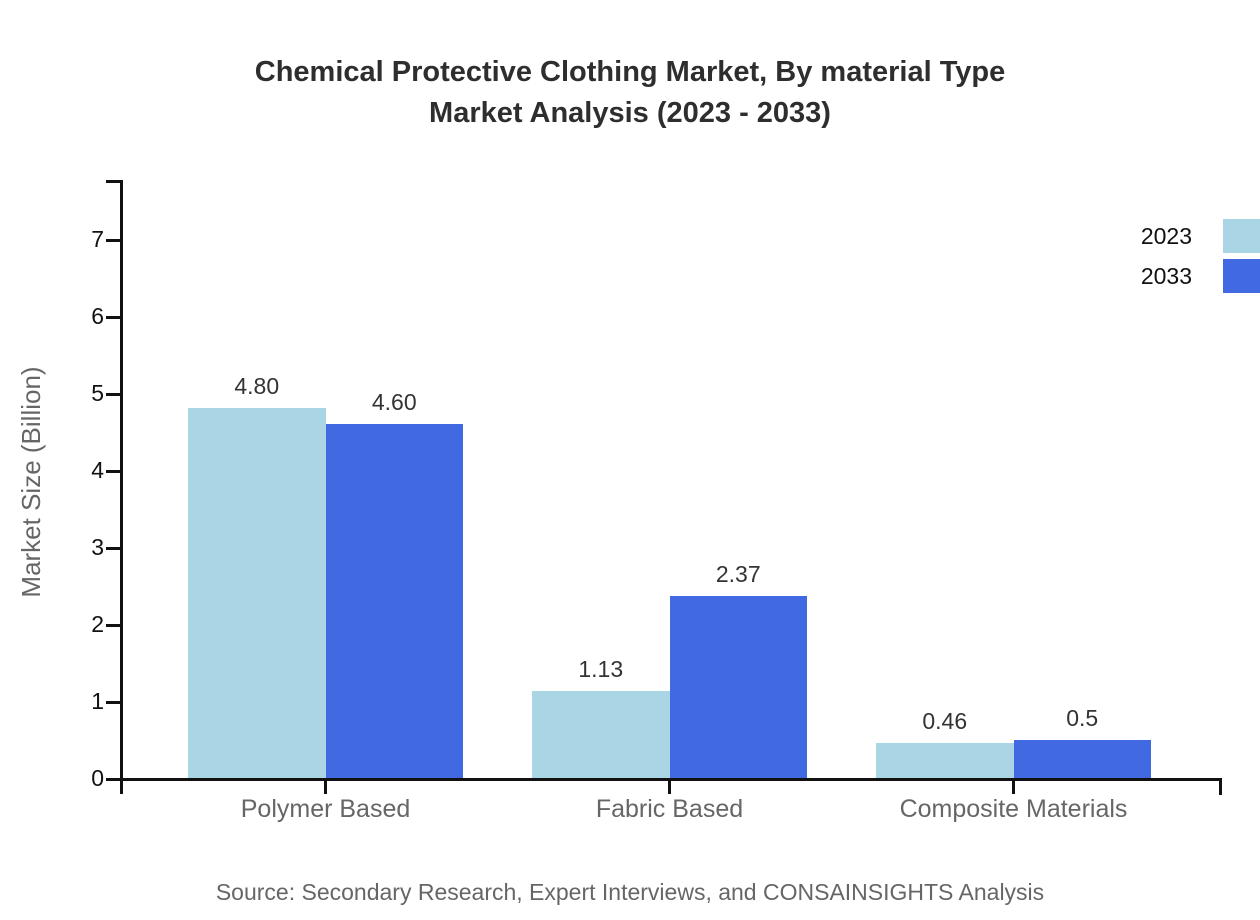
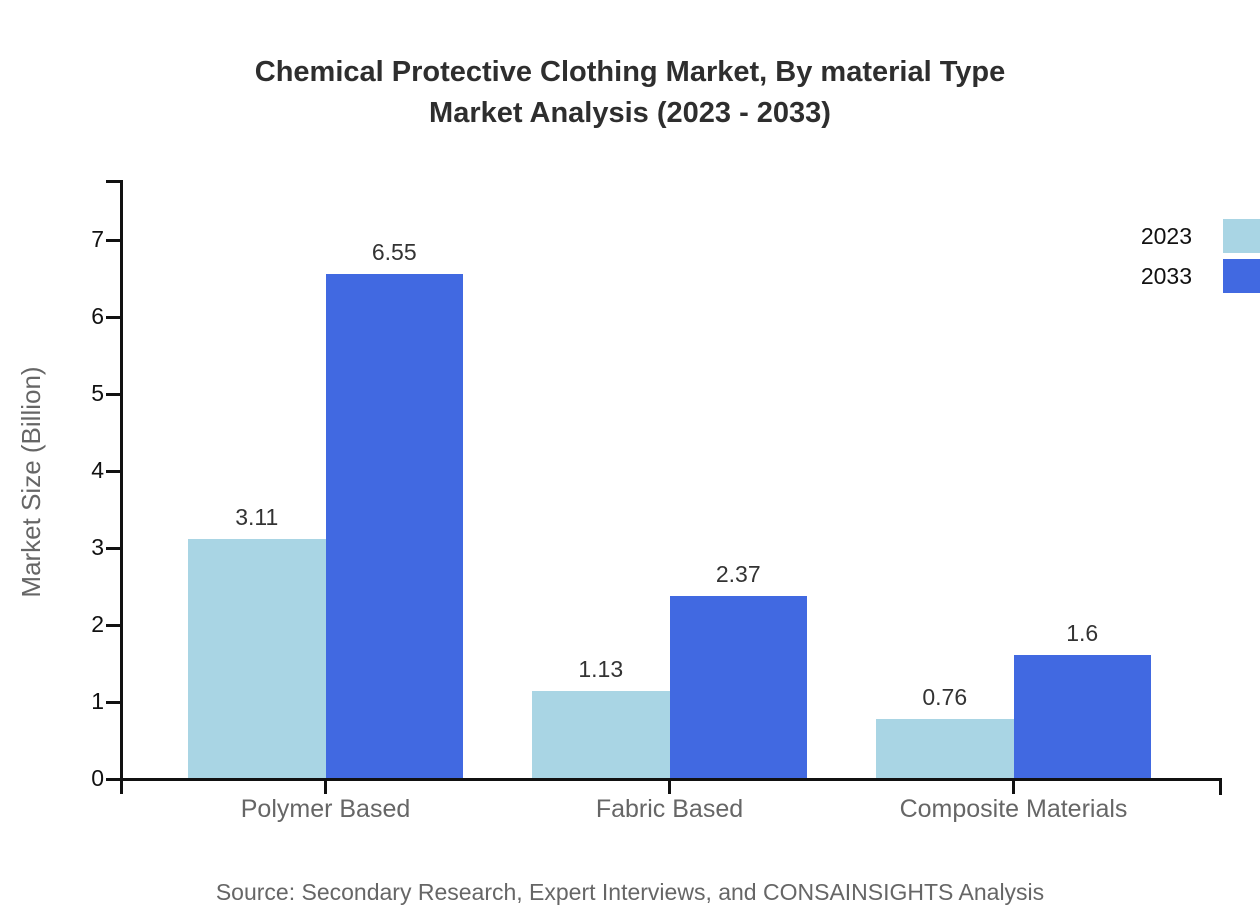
2023/Polymer Based: 4.80 -> 3.11
2033/Polymer Based: 4.60 -> 6.55
2023/Composite Materials: 0.46 -> 0.76
2033/Composite Materials: 0.5 -> 1.6
